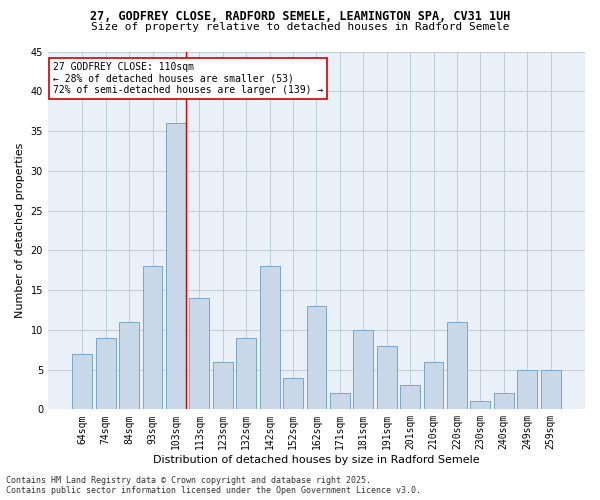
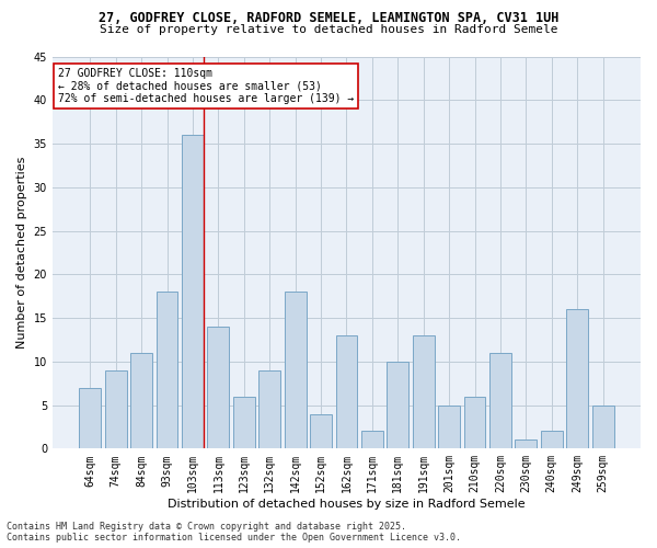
191sqm: 8 -> 13
201sqm: 3 -> 5
249sqm: 5 -> 16
